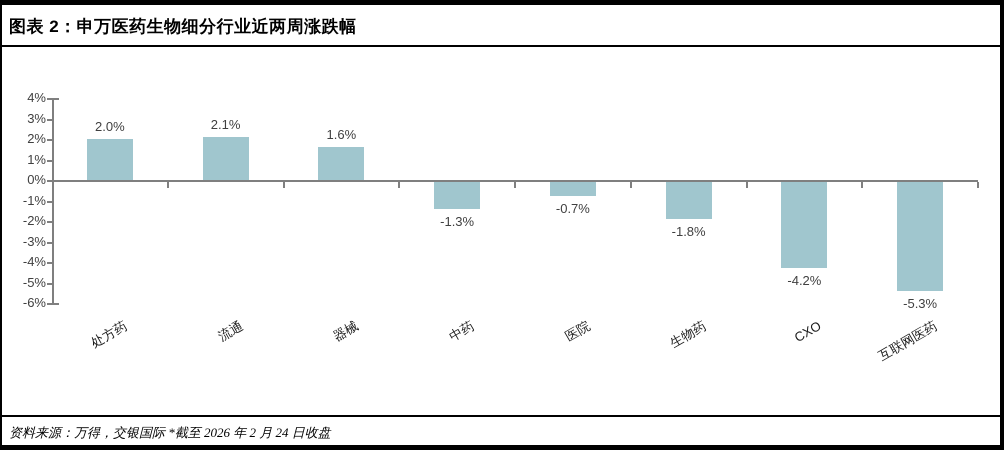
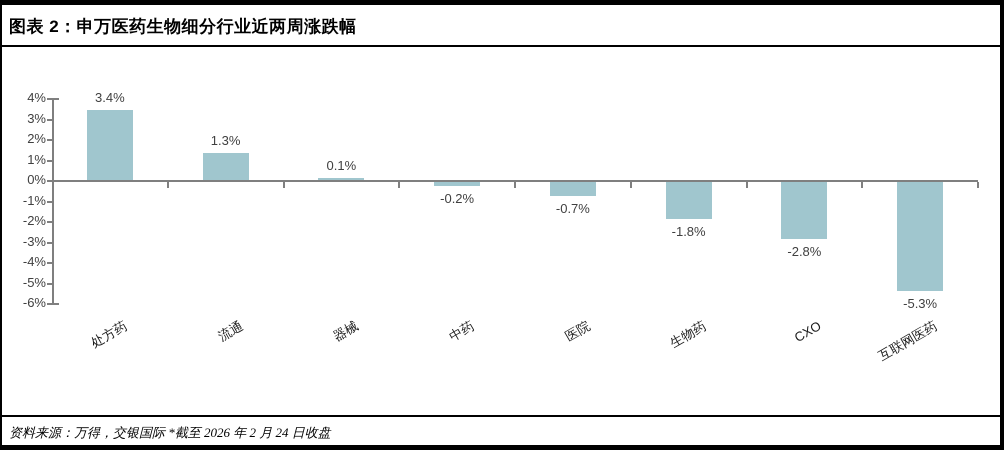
处方药: 2.0% -> 3.4%
流通: 2.1% -> 1.3%
器械: 1.6% -> 0.1%
中药: -1.3% -> -0.2%
CXO: -4.2% -> -2.8%
